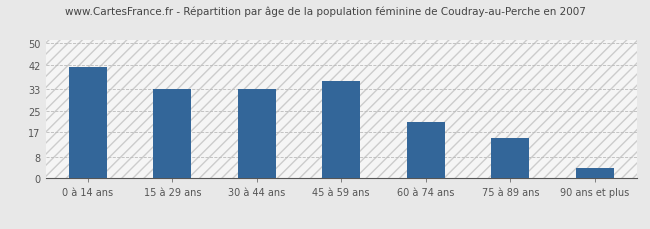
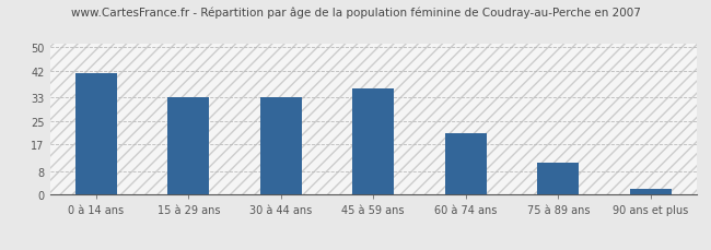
75 à 89 ans: 15 -> 11
90 ans et plus: 4 -> 2
